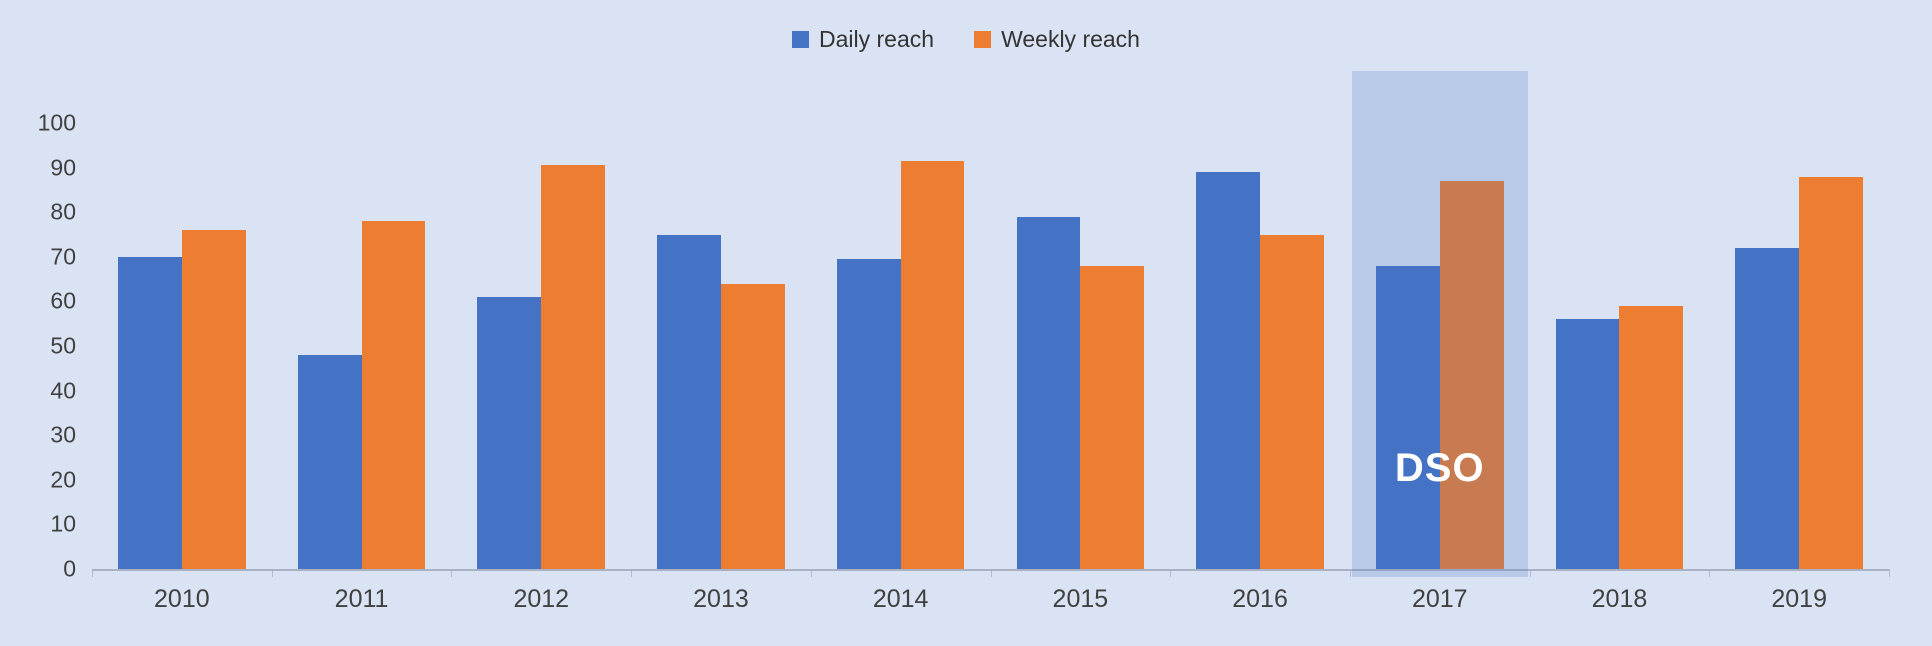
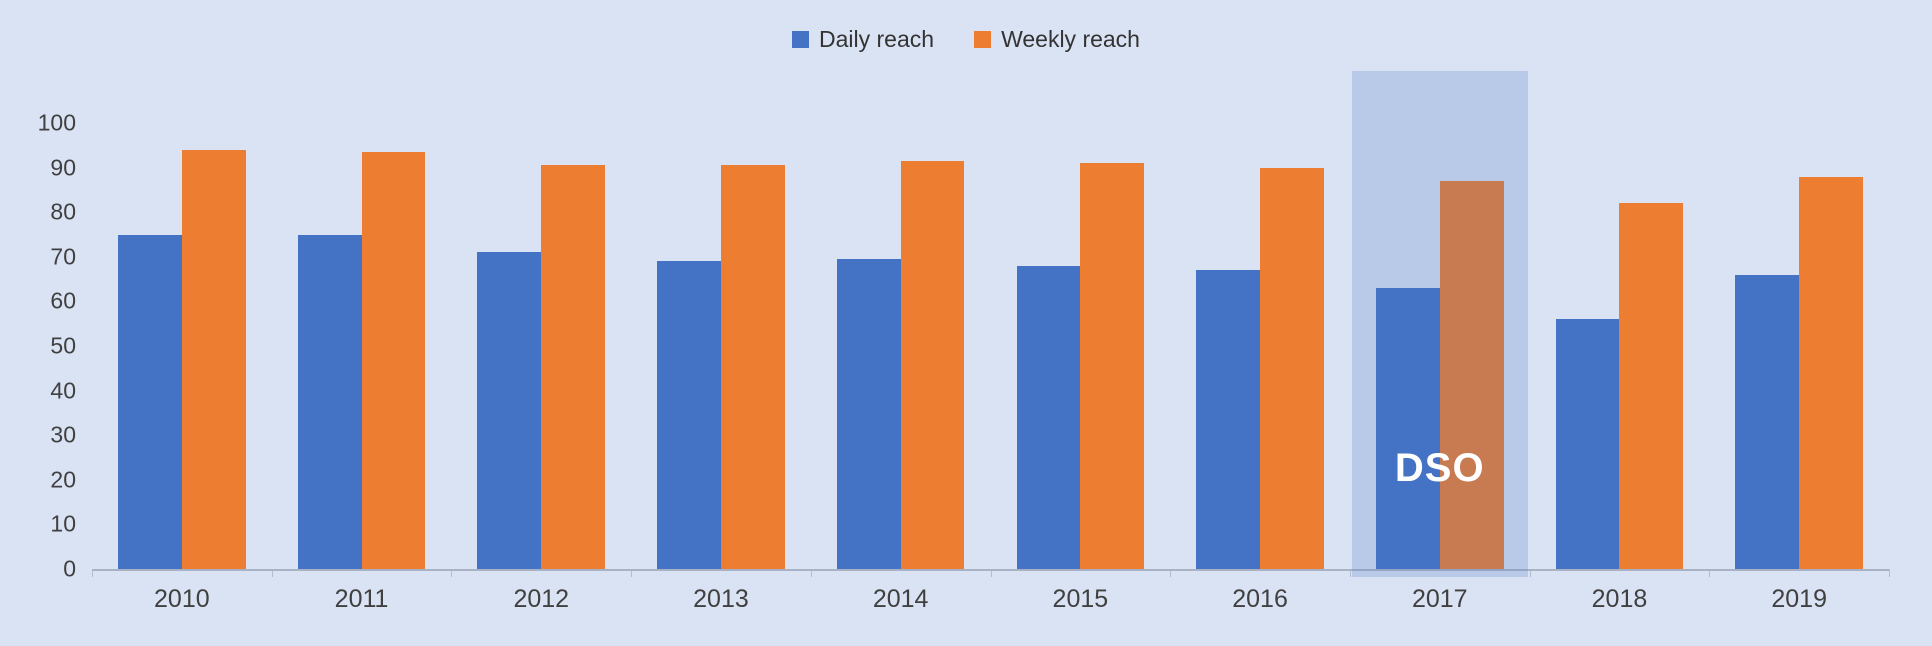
Daily reach/2010: 70 -> 75
Weekly reach/2010: 76 -> 94
Daily reach/2011: 48 -> 75
Weekly reach/2011: 78 -> 94
Daily reach/2012: 61 -> 71
Daily reach/2013: 75 -> 69
Weekly reach/2013: 64 -> 90
Daily reach/2015: 79 -> 68
Weekly reach/2015: 68 -> 91
Daily reach/2016: 89 -> 67
Weekly reach/2016: 75 -> 90
Daily reach/2017: 68 -> 63
Weekly reach/2018: 59 -> 82
Daily reach/2019: 72 -> 66
